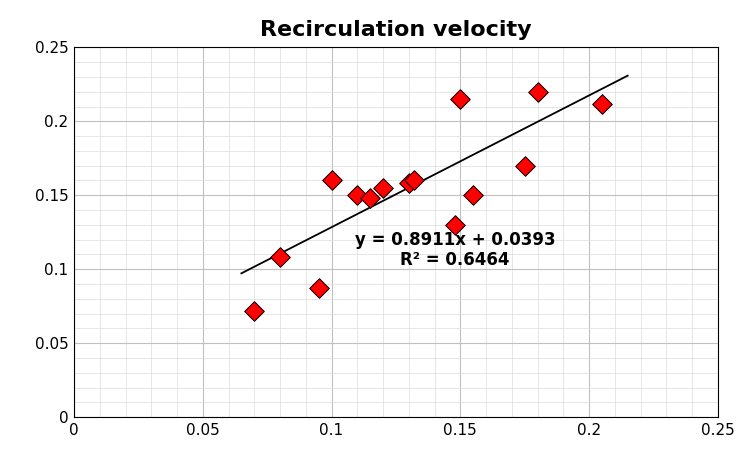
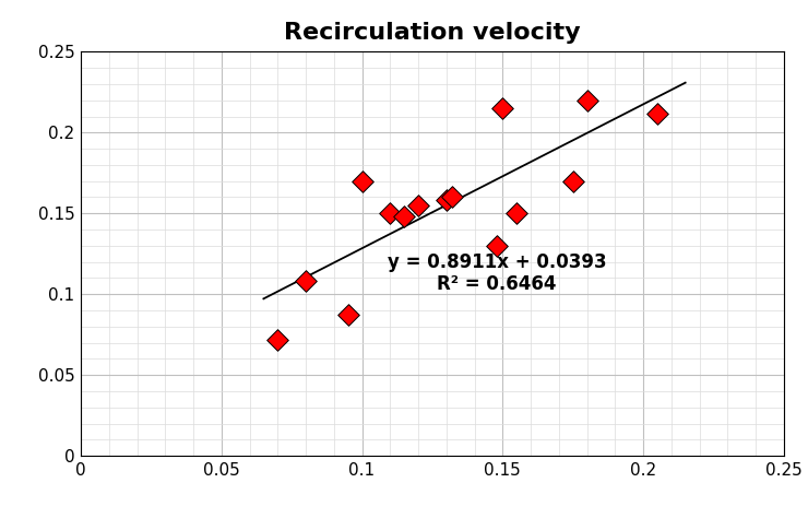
0.1: 0.160 -> 0.170
